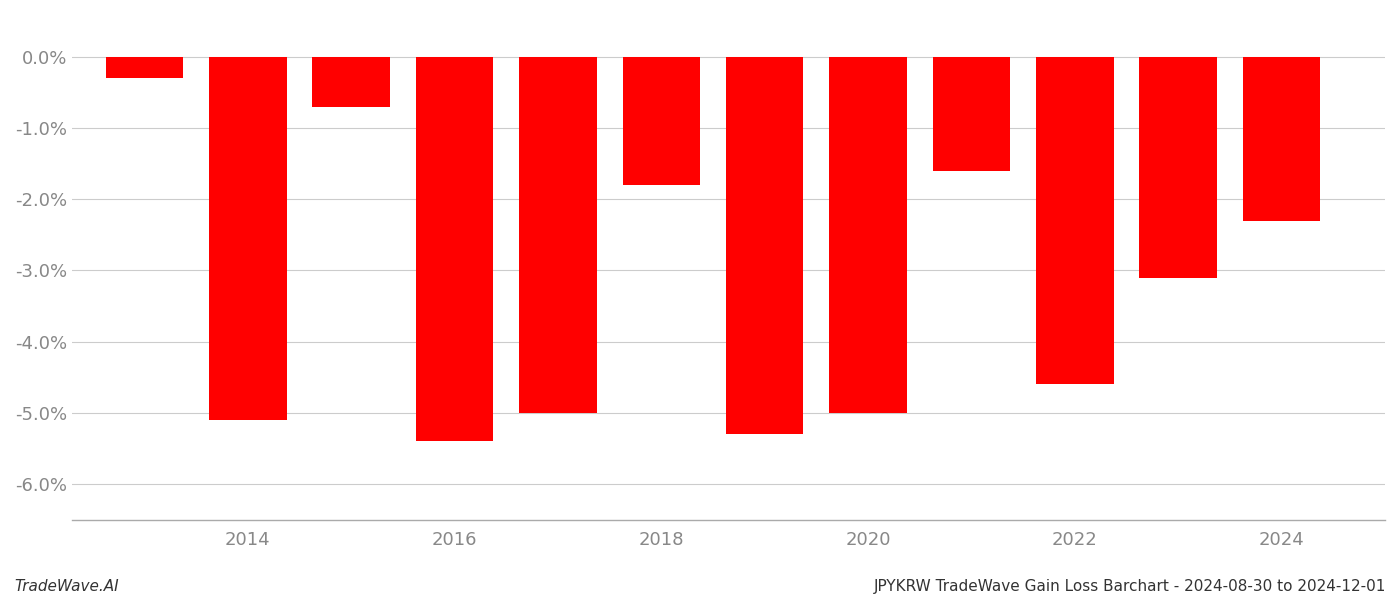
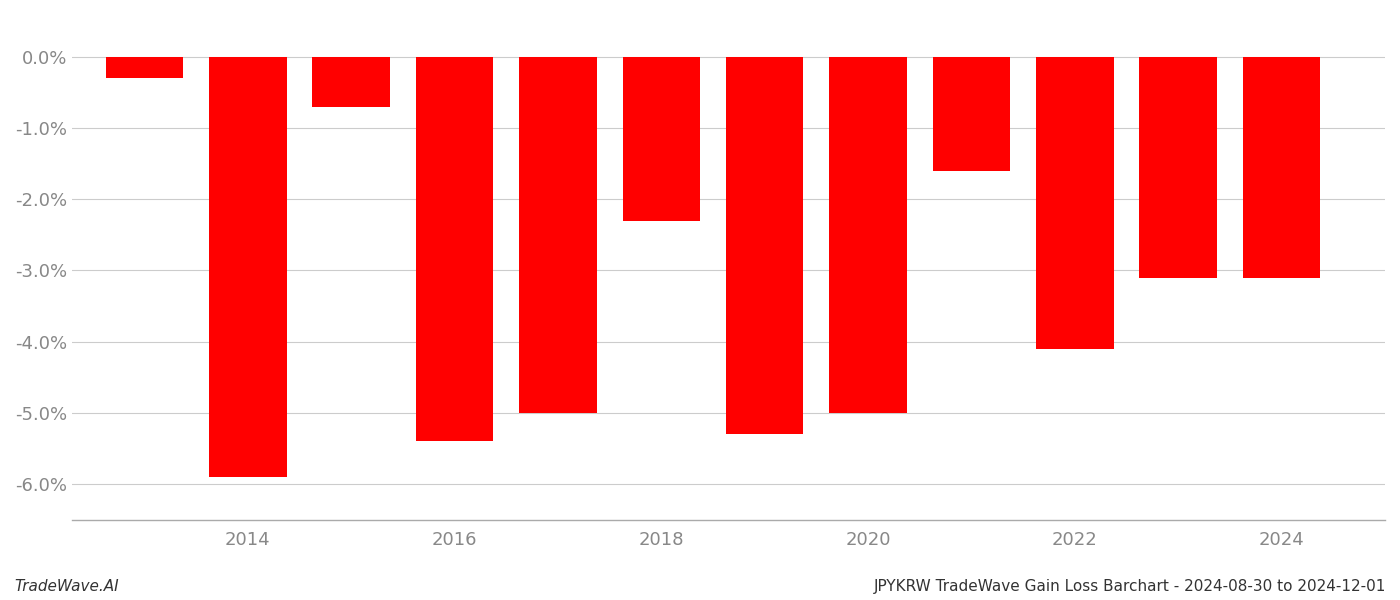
2014: -5.1% -> -5.9%
2018: -1.8% -> -2.3%
2022: -4.6% -> -4.1%
2024: -2.3% -> -3.1%
